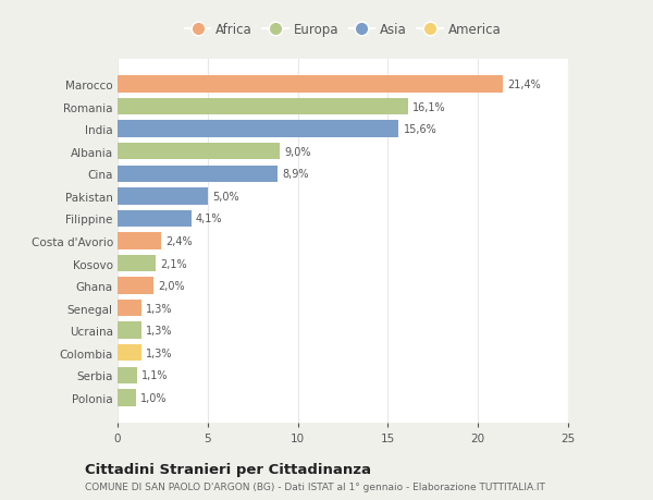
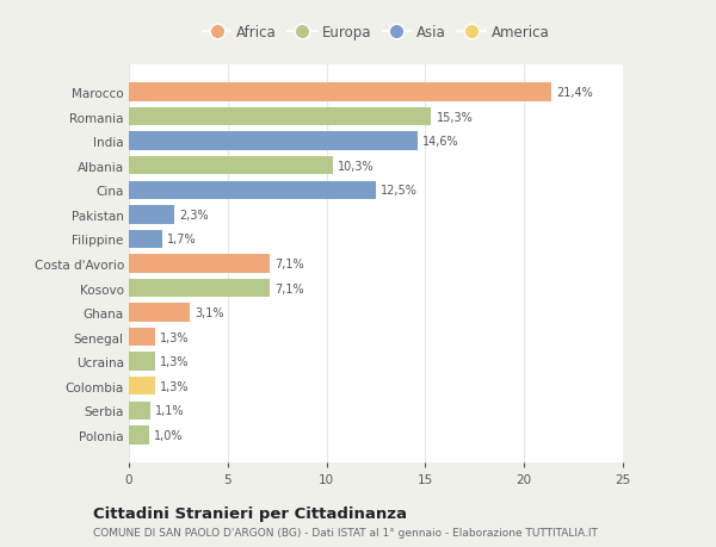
Romania: 16,1% -> 15,3%
India: 15,6% -> 14,6%
Albania: 9,0% -> 10,3%
Cina: 8,9% -> 12,5%
Pakistan: 5,0% -> 2,3%
Filippine: 4,1% -> 1,7%
Costa d'Avorio: 2,4% -> 7,1%
Kosovo: 2,1% -> 7,1%
Ghana: 2,0% -> 3,1%
